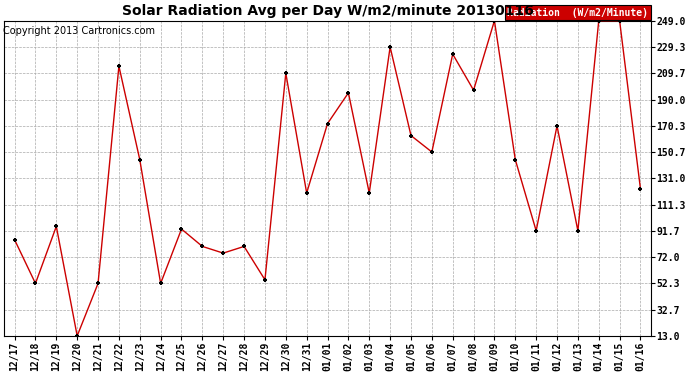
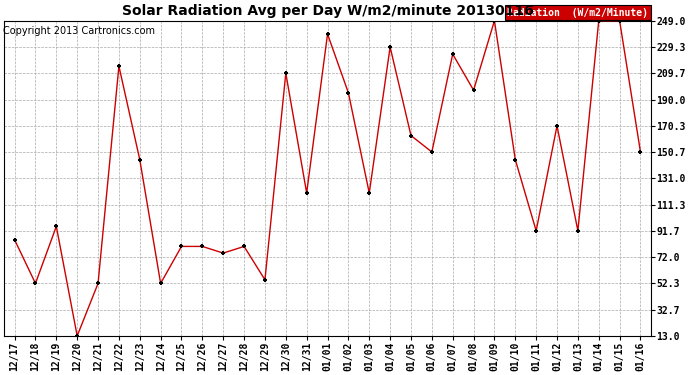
12/25: 93 -> 80
01/01: 172 -> 239
01/16: 123 -> 151
